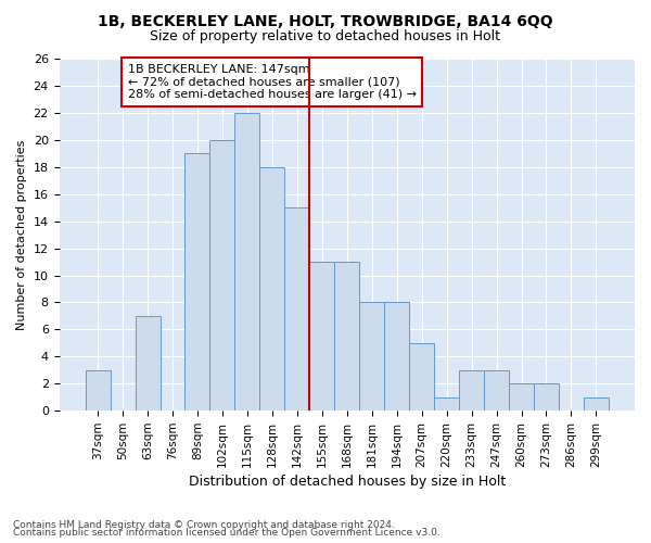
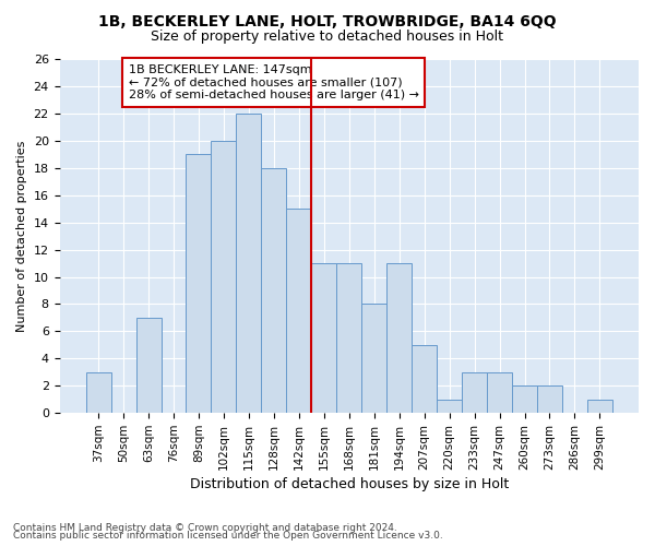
194sqm: 8 -> 11
